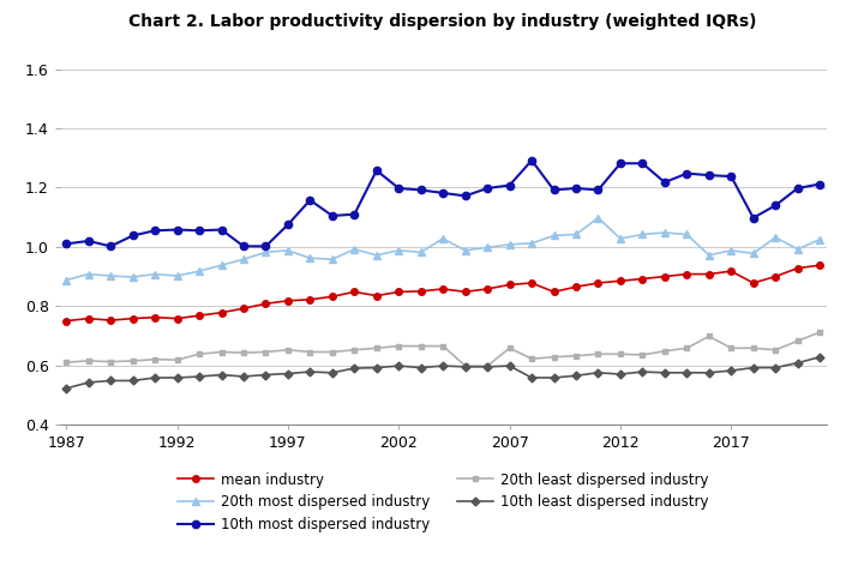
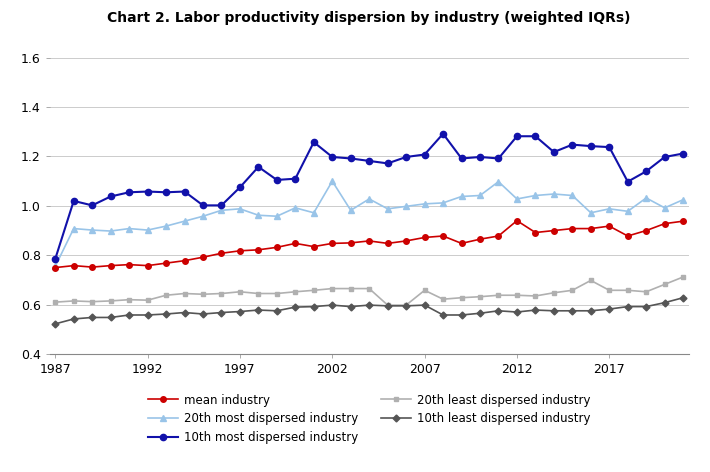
10th most dispersed industry/1987: 1.010 -> 0.785
20th most dispersed industry/1987: 0.888 -> 0.755
20th most dispersed industry/2002: 0.988 -> 1.100
mean industry/2012: 0.885 -> 0.940
